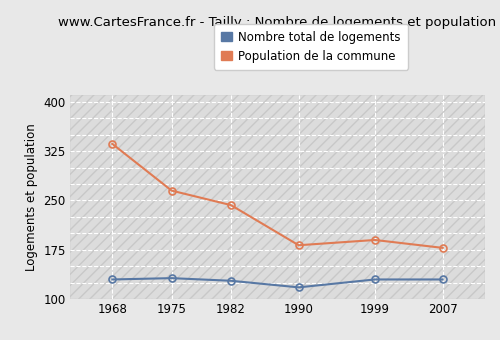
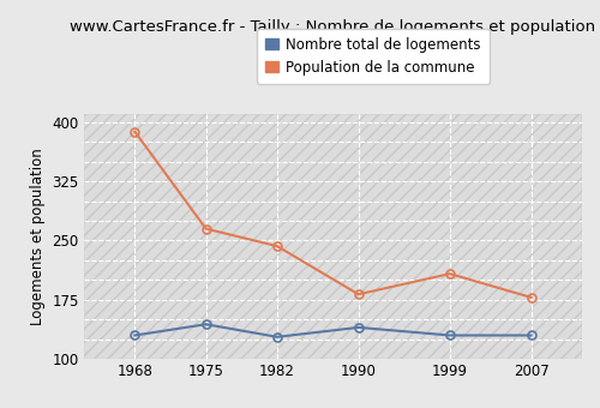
Population de la commune/1968: 336 -> 388
Nombre total de logements/1975: 132 -> 144
Nombre total de logements/1990: 118 -> 140
Population de la commune/1999: 190 -> 208
